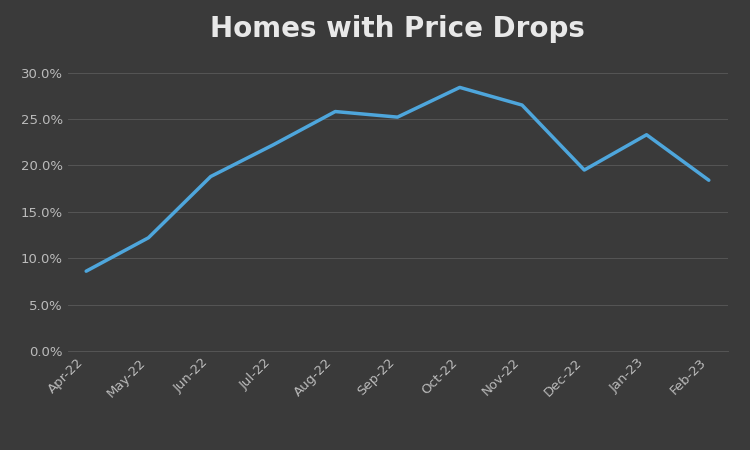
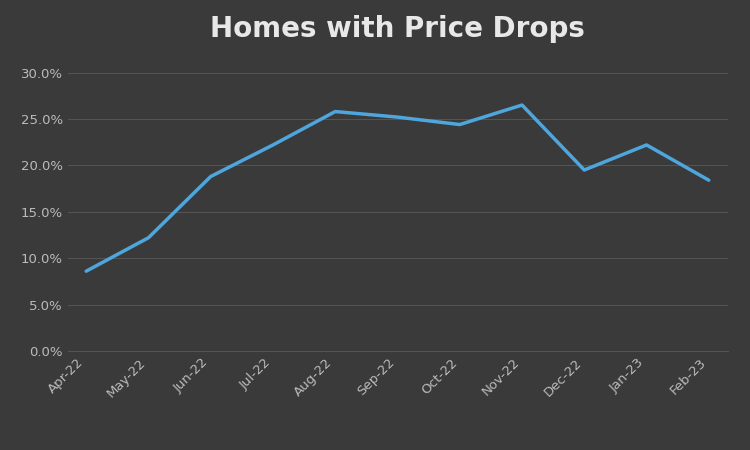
Oct-22: 28.4% -> 24.4%
Jan-23: 23.3% -> 22.2%
